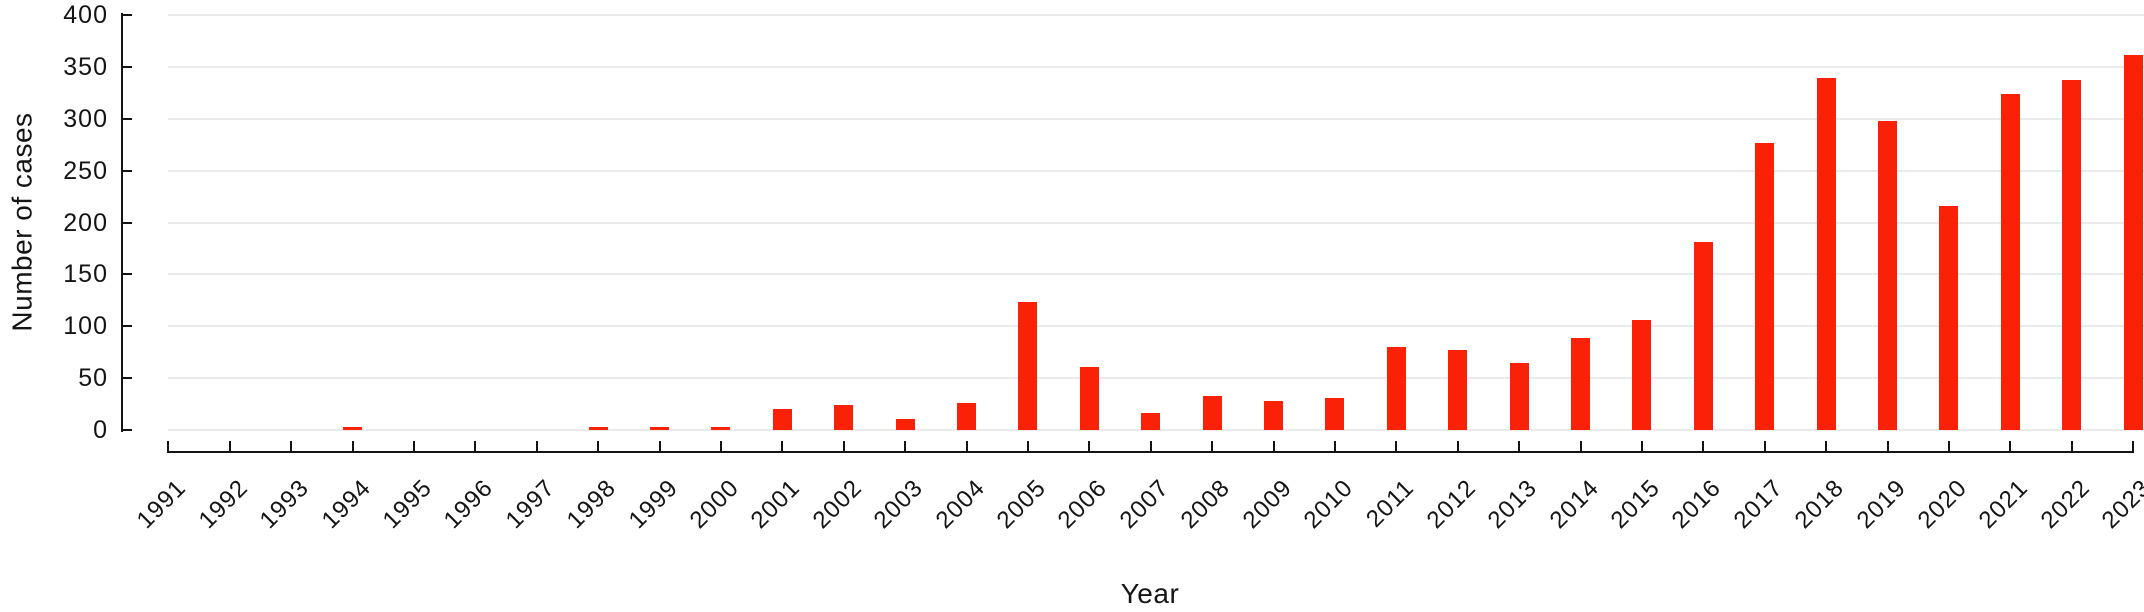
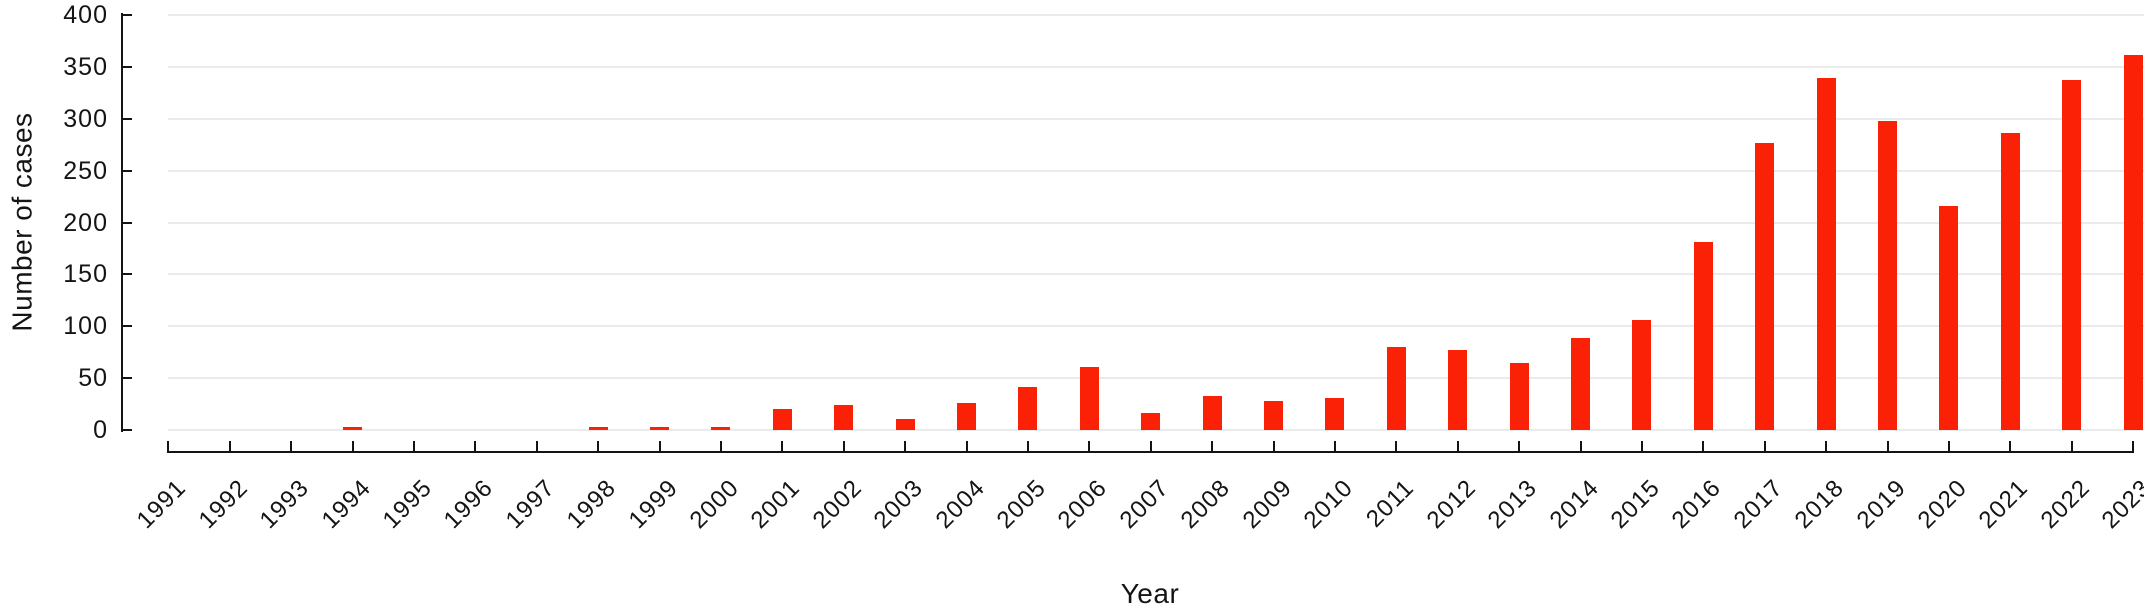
2005: 123 -> 41
2021: 324 -> 286
